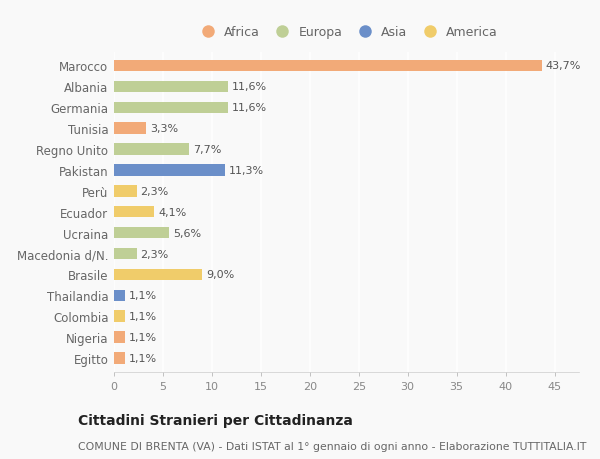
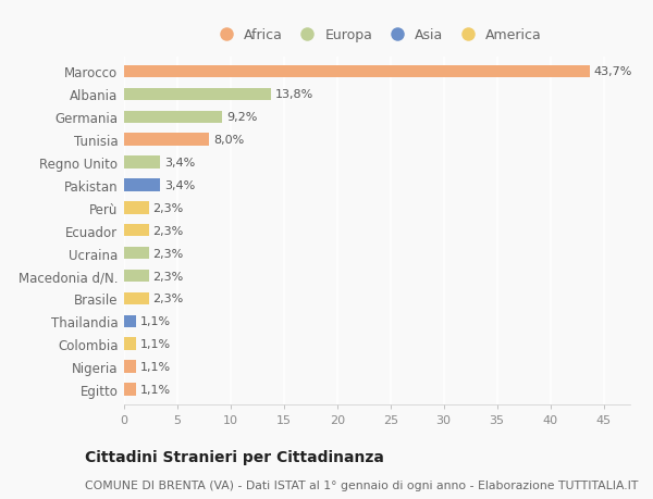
Albania: 11,6% -> 13,8%
Germania: 11,6% -> 9,2%
Tunisia: 3,3% -> 8,0%
Regno Unito: 7,7% -> 3,4%
Pakistan: 11,3% -> 3,4%
Ecuador: 4,1% -> 2,3%
Ucraina: 5,6% -> 2,3%
Brasile: 9,0% -> 2,3%
